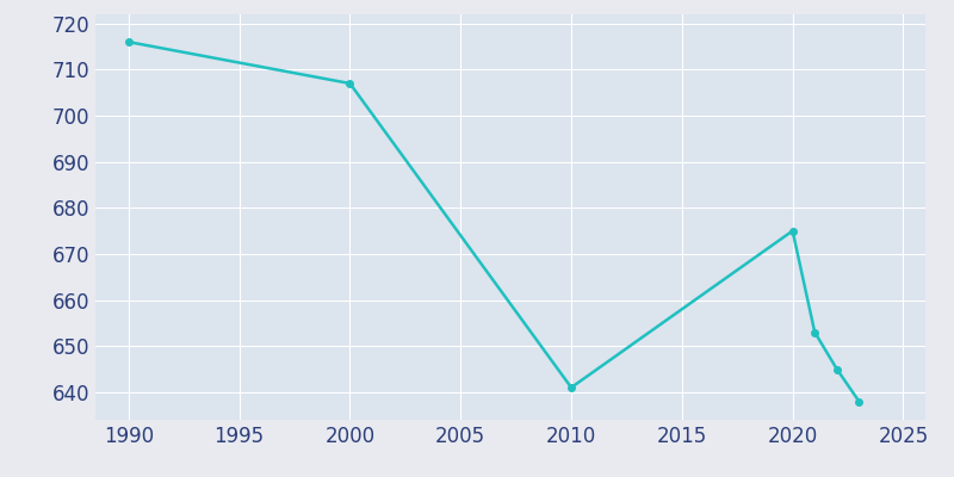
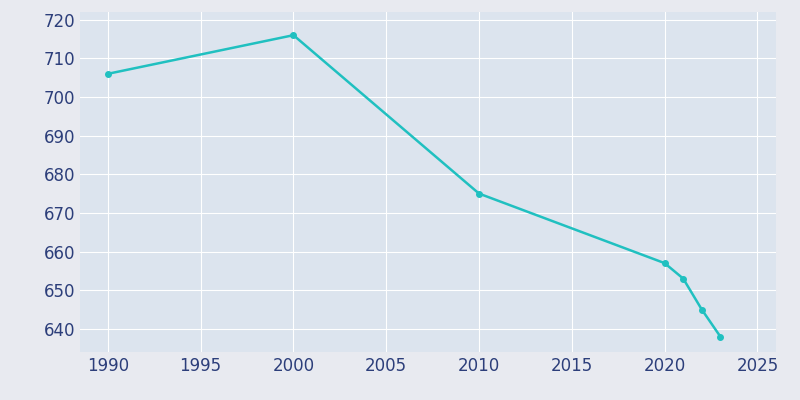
1990: 716 -> 706
2000: 707 -> 716
2010: 641 -> 675
2020: 675 -> 657
